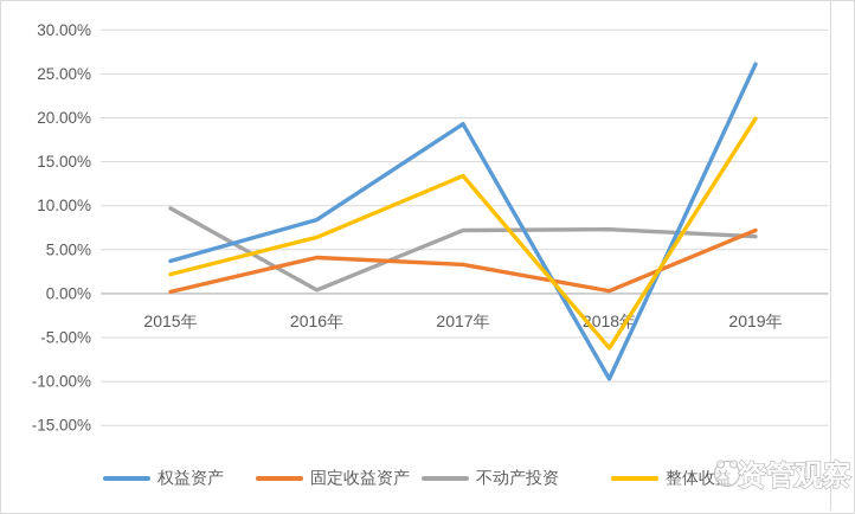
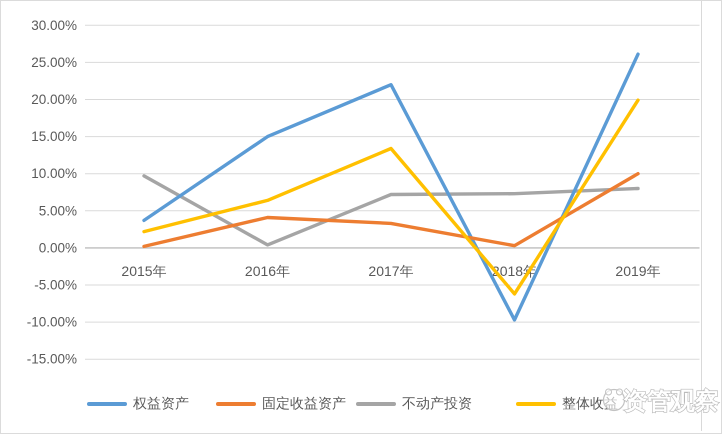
权益资产/2016年: 8% -> 15%
权益资产/2017年: 19% -> 22%
固定收益资产/2019年: 7% -> 10%
不动产投资/2019年: 6% -> 8%
